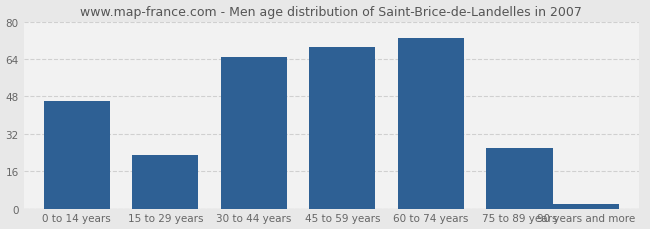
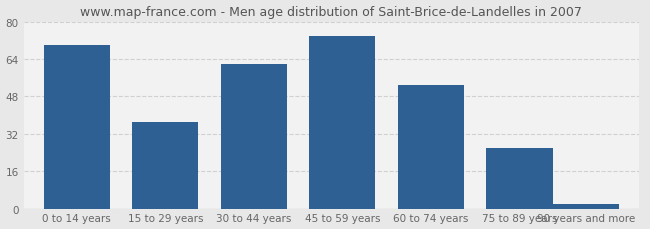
0 to 14 years: 46 -> 70
15 to 29 years: 23 -> 37
30 to 44 years: 65 -> 62
45 to 59 years: 69 -> 74
60 to 74 years: 73 -> 53
